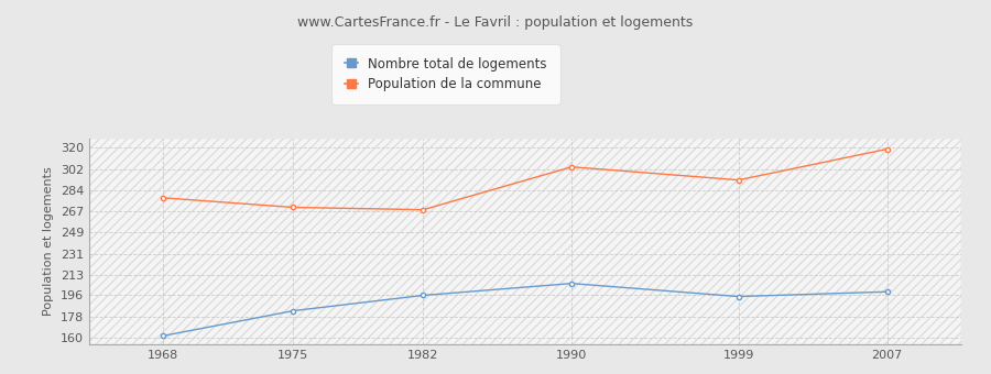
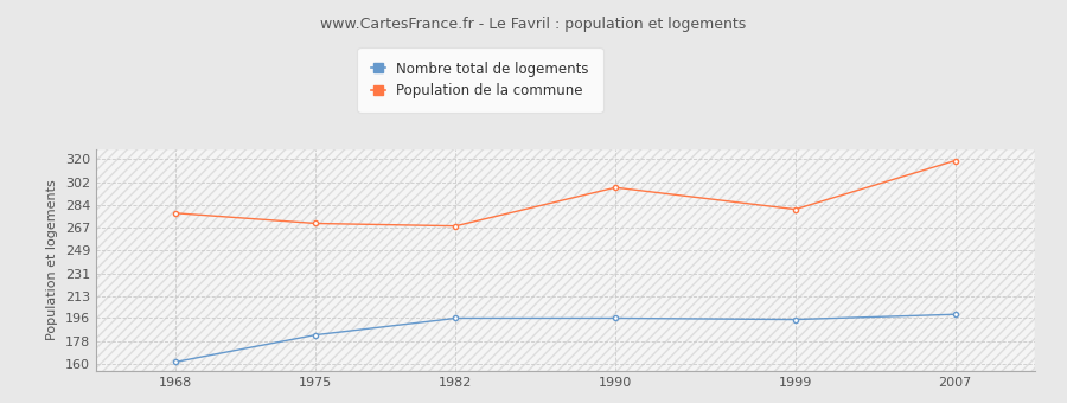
Nombre total de logements/1990: 206 -> 196
Population de la commune/1990: 304 -> 298
Population de la commune/1999: 293 -> 281
